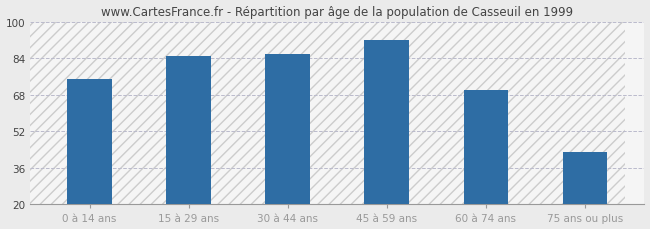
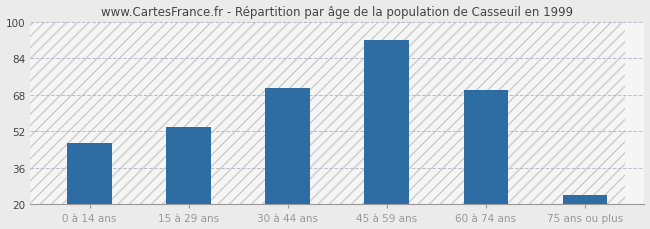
0 à 14 ans: 75 -> 47
15 à 29 ans: 85 -> 54
30 à 44 ans: 86 -> 71
75 ans ou plus: 43 -> 24
